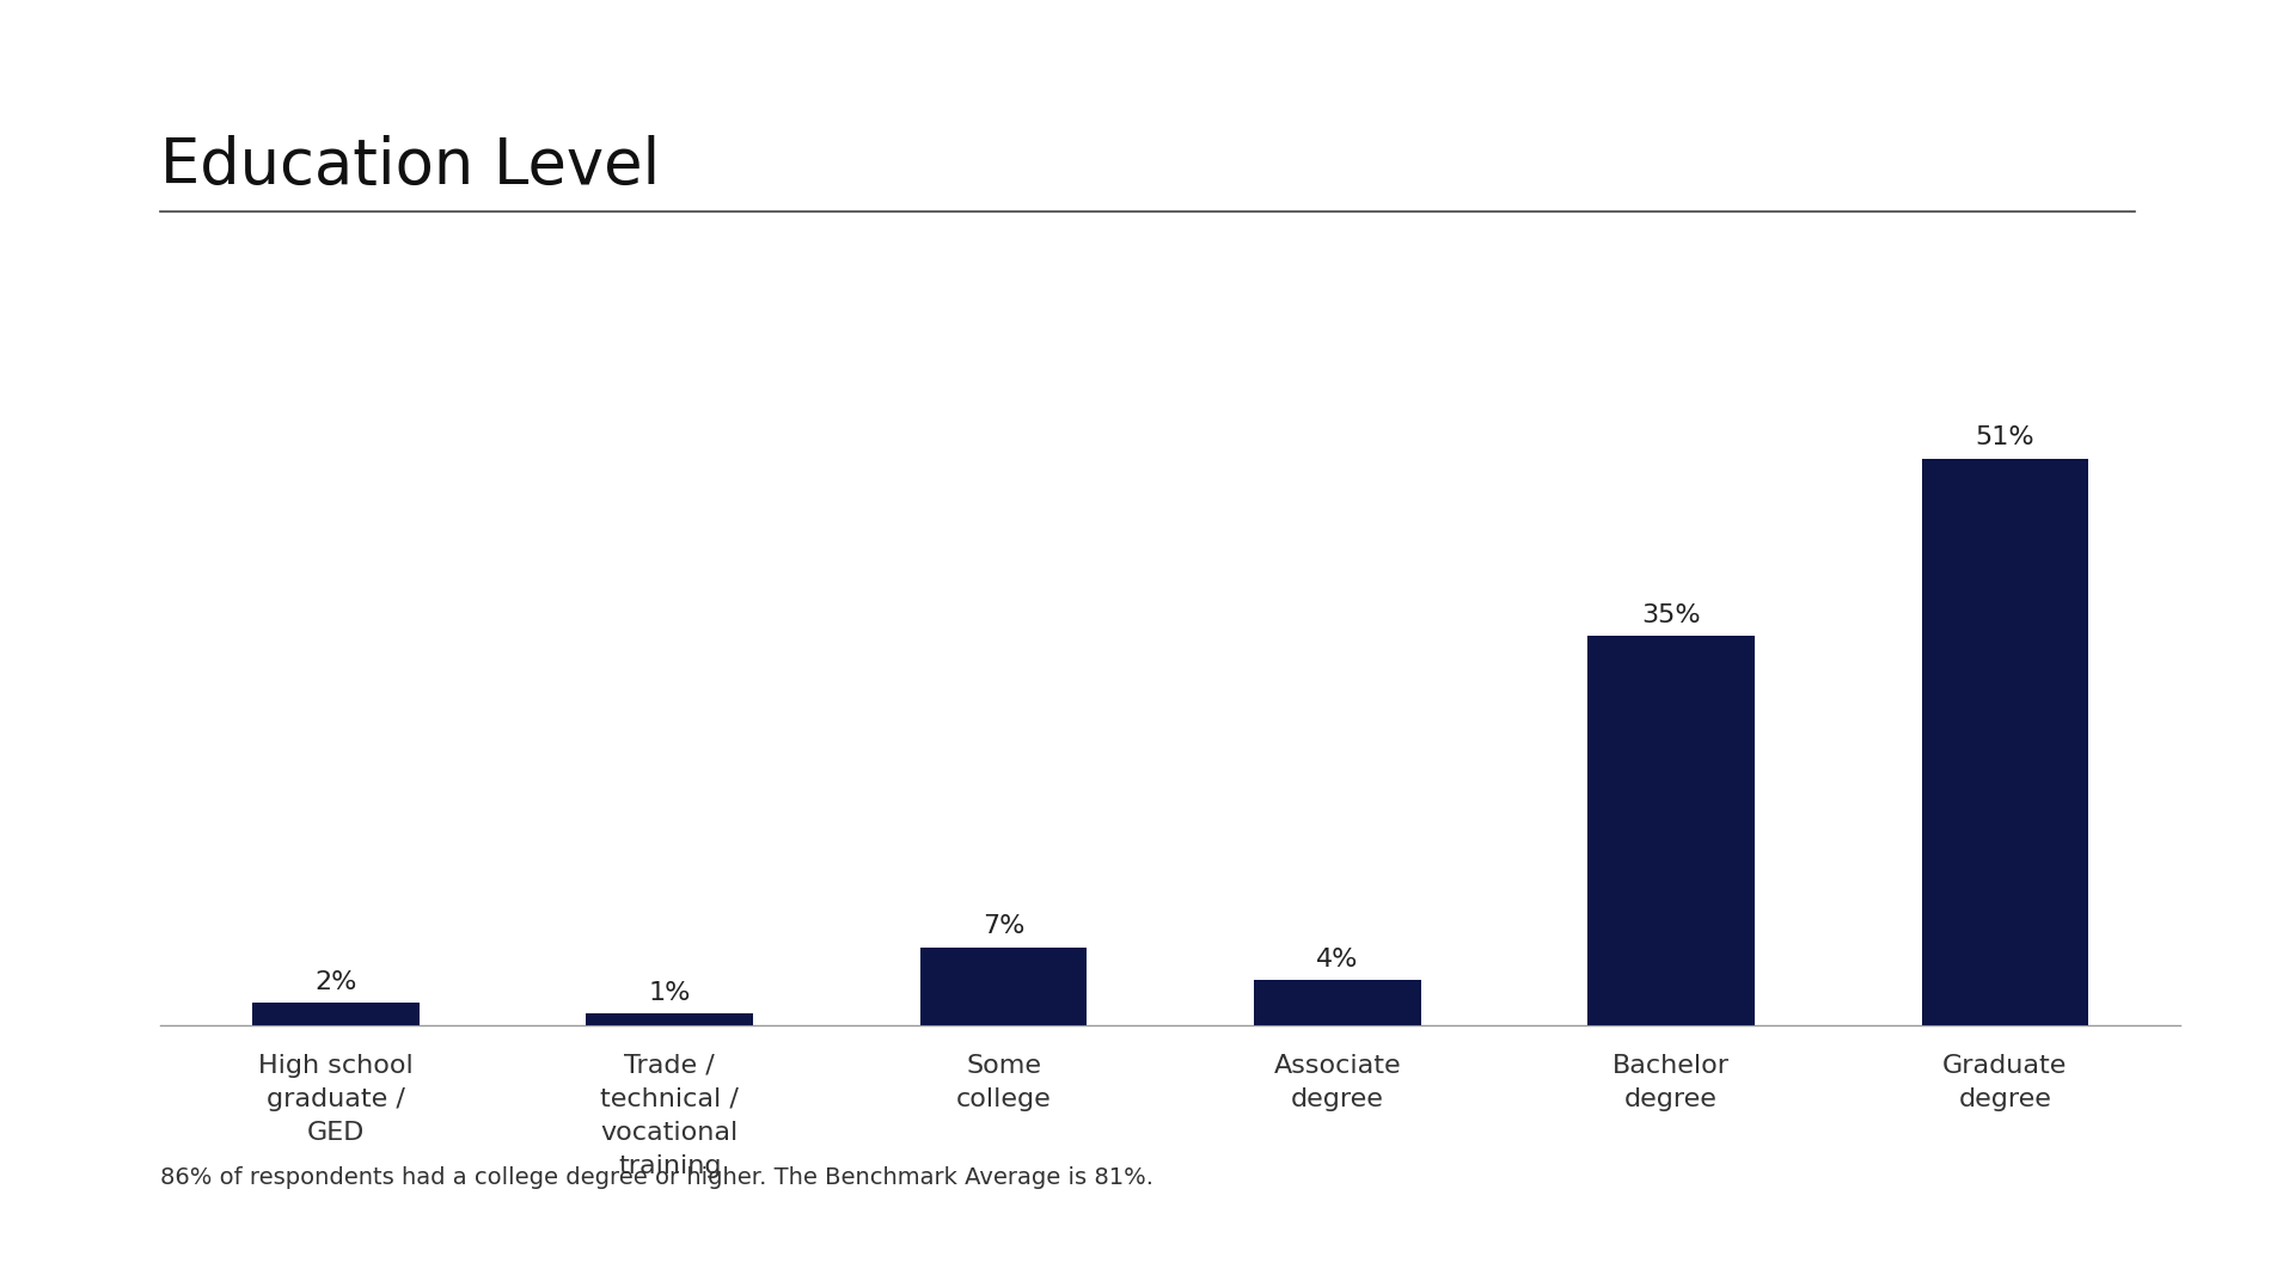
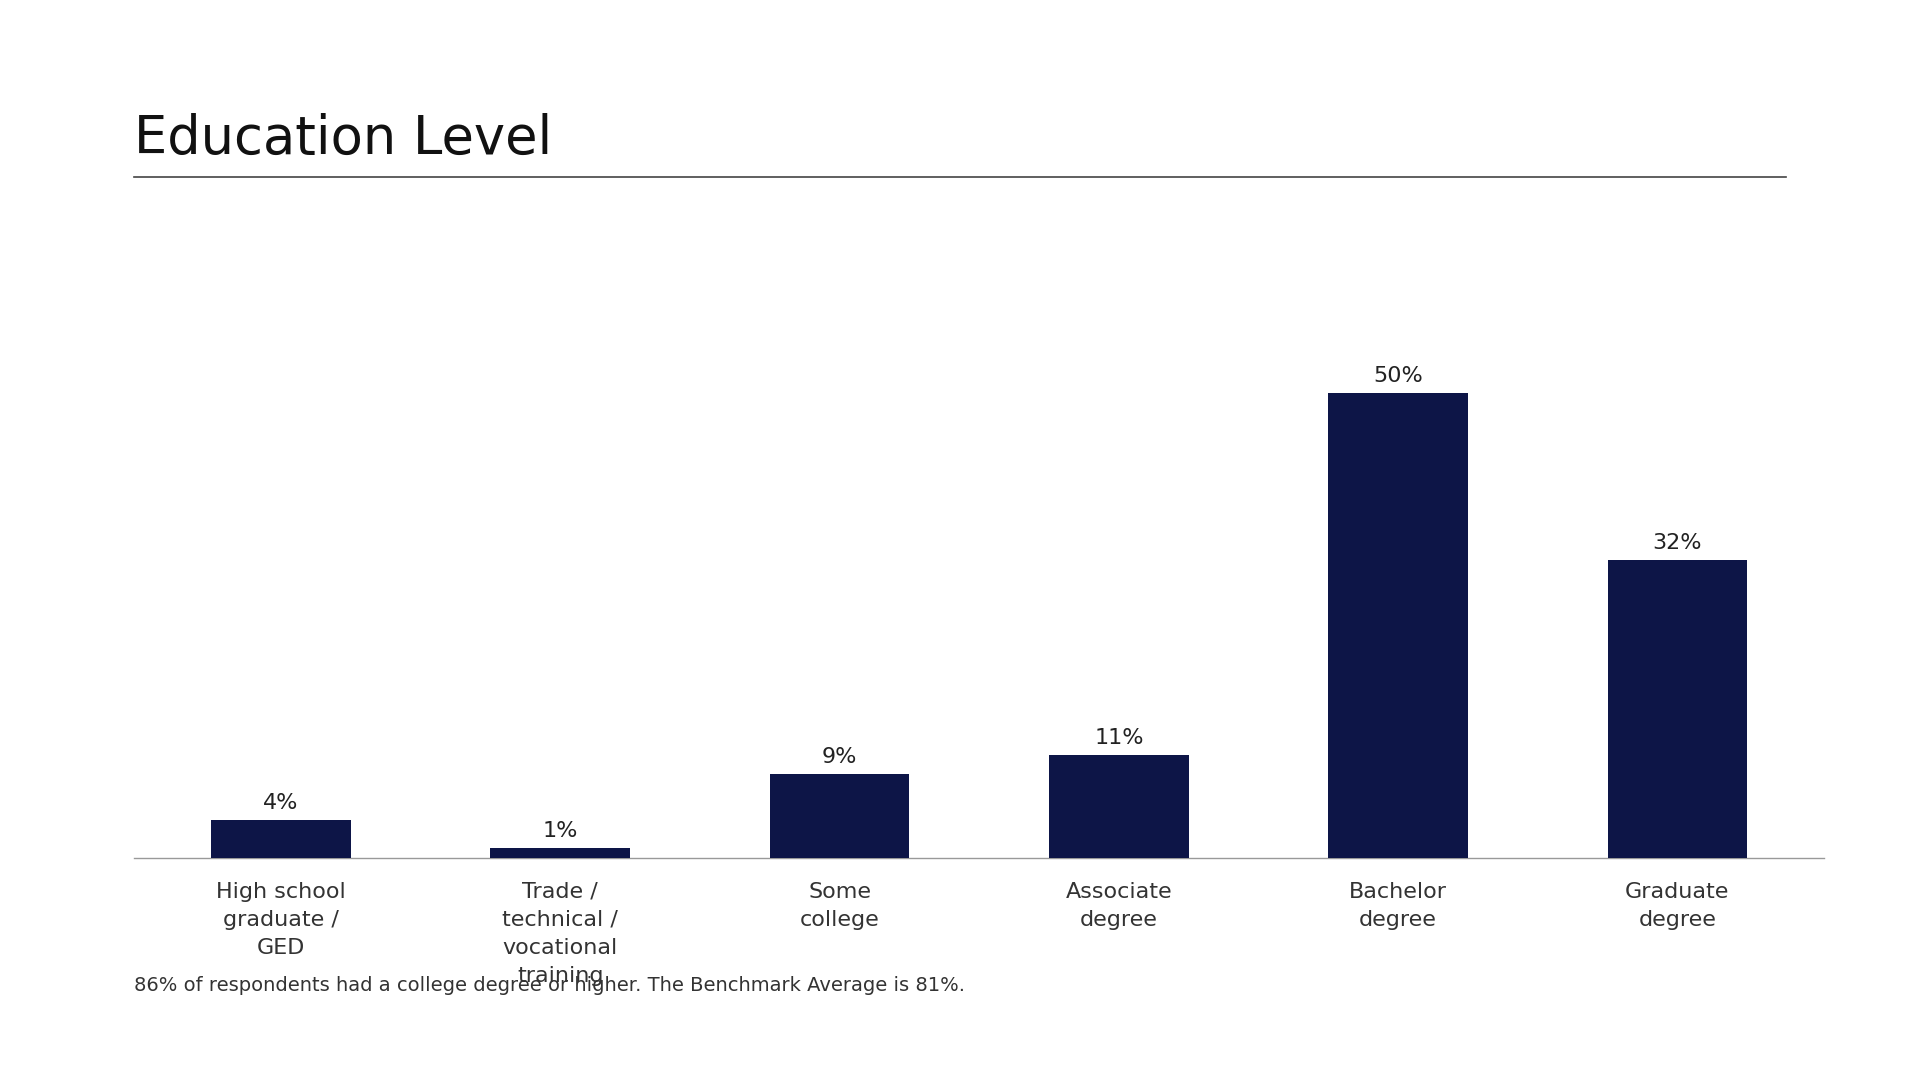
High school graduate / GED: 2% -> 4%
Some college: 7% -> 9%
Associate degree: 4% -> 11%
Bachelor degree: 35% -> 50%
Graduate degree: 51% -> 32%
